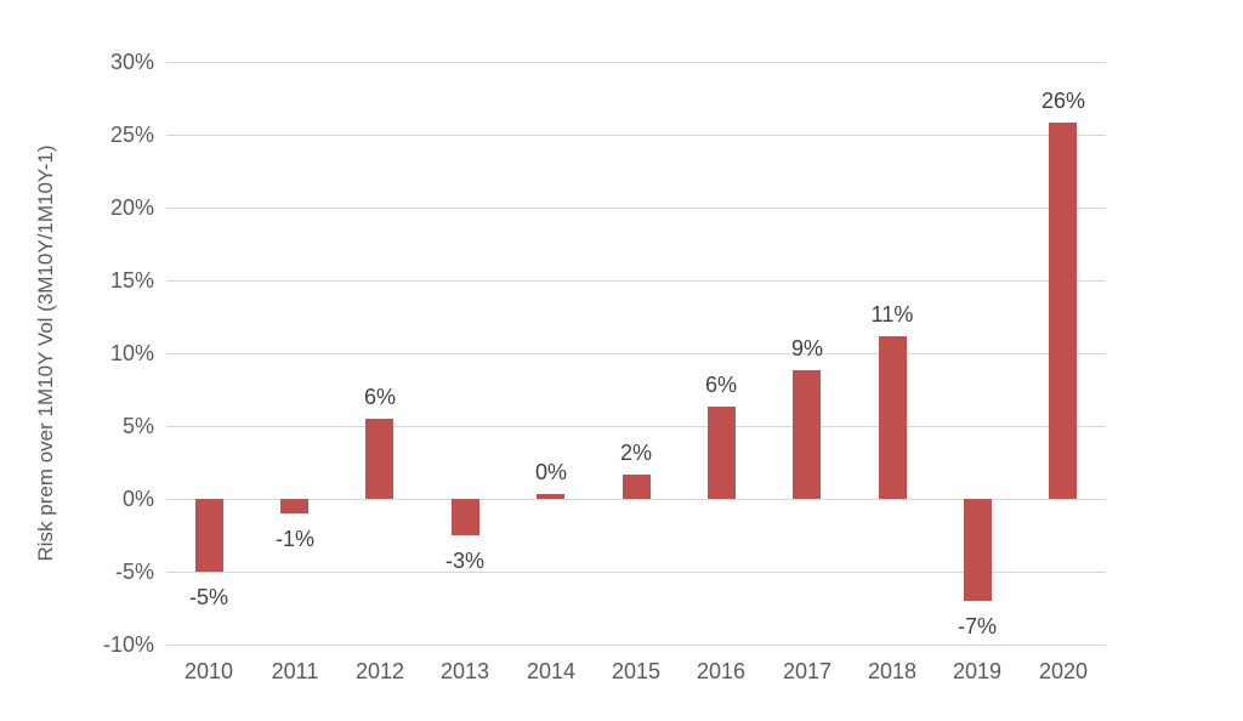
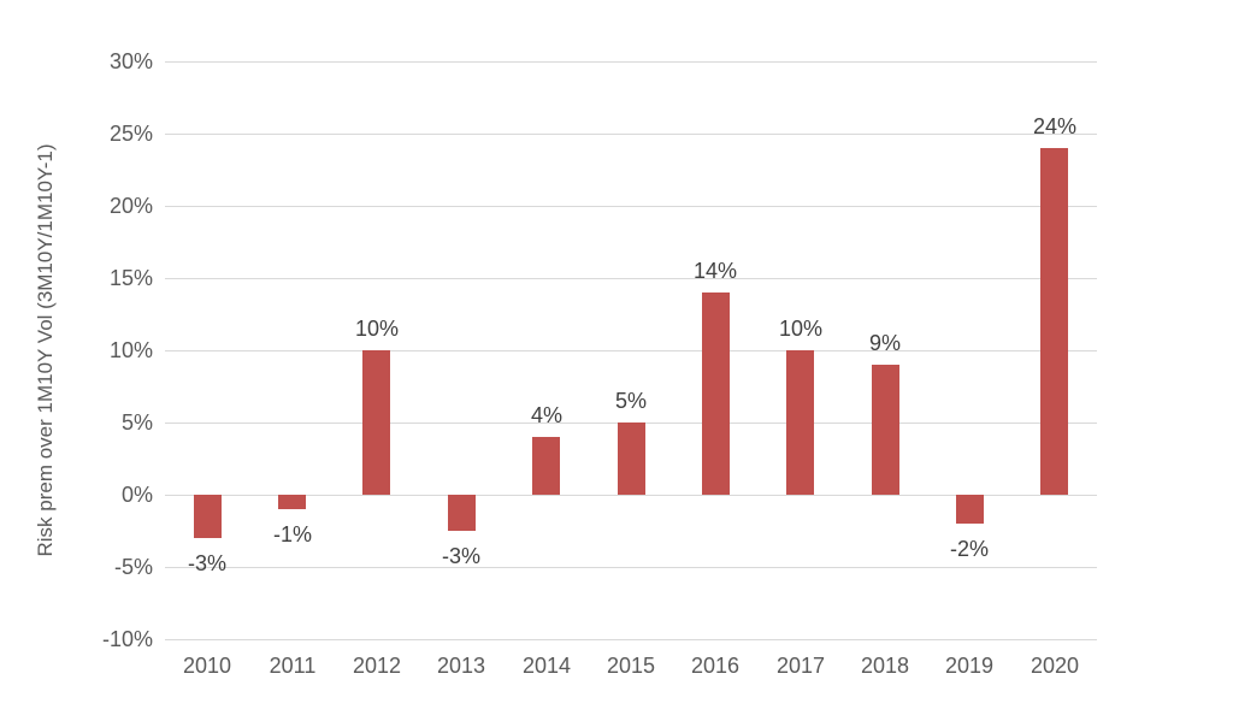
2010: -5% -> -3%
2012: 6% -> 10%
2014: 0% -> 4%
2015: 2% -> 5%
2016: 6% -> 14%
2017: 9% -> 10%
2018: 11% -> 9%
2019: -7% -> -2%
2020: 26% -> 24%
